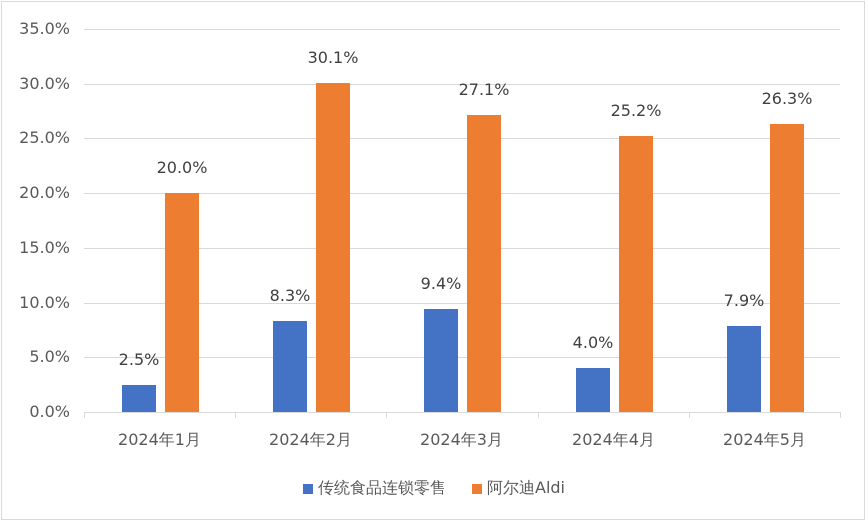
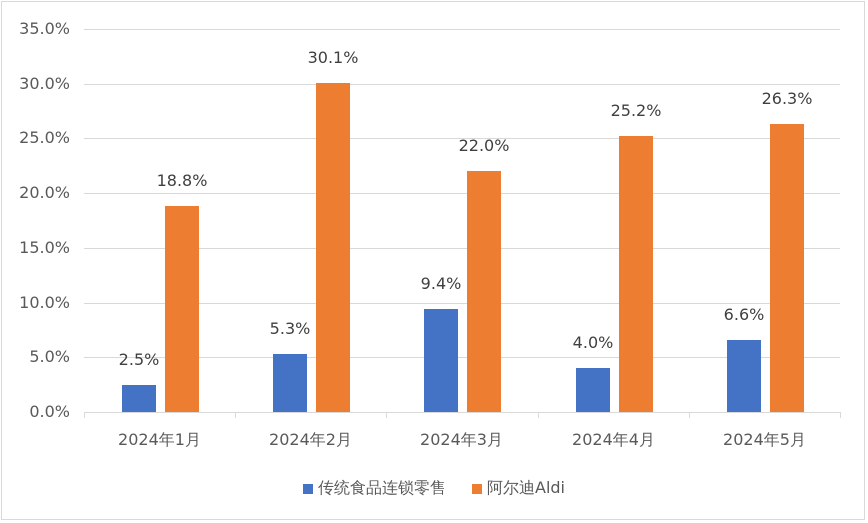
阿尔迪Aldi/2024年1月: 20.0% -> 18.8%
传统食品连锁零售/2024年2月: 8.3% -> 5.3%
阿尔迪Aldi/2024年3月: 27.1% -> 22.0%
传统食品连锁零售/2024年5月: 7.9% -> 6.6%
